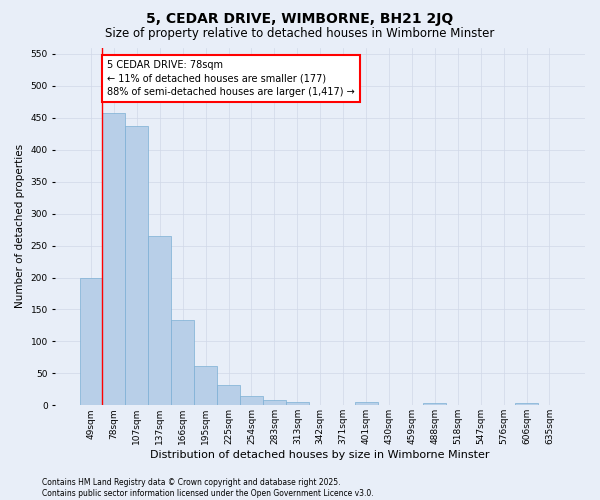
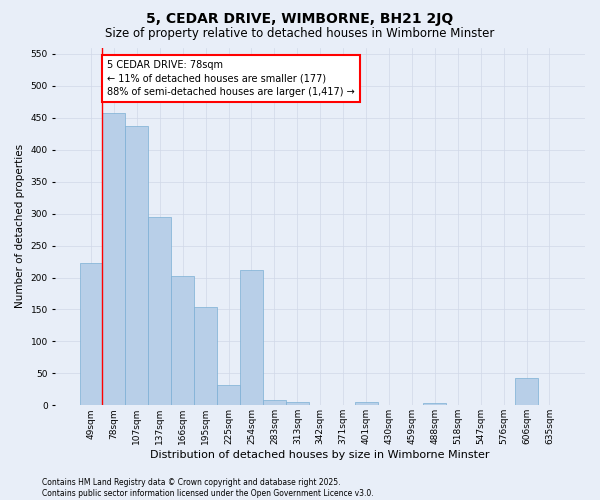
49sqm: 200 -> 222
137sqm: 265 -> 294
166sqm: 133 -> 202
195sqm: 62 -> 154
254sqm: 14 -> 212
606sqm: 3 -> 42
